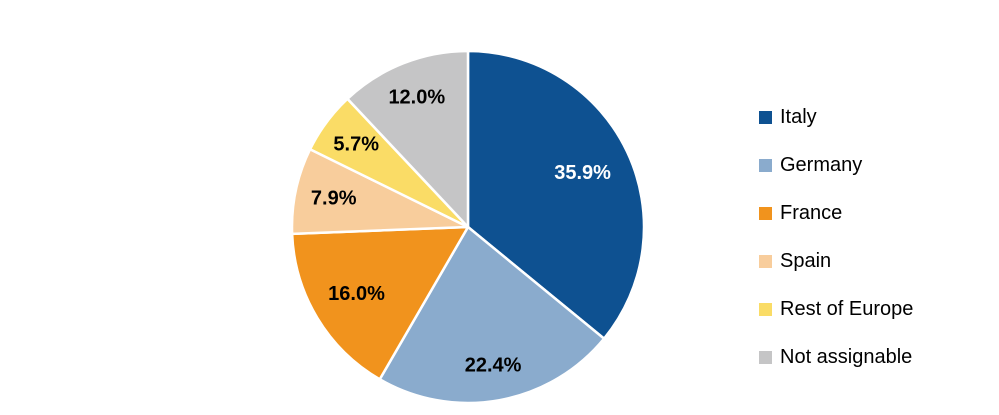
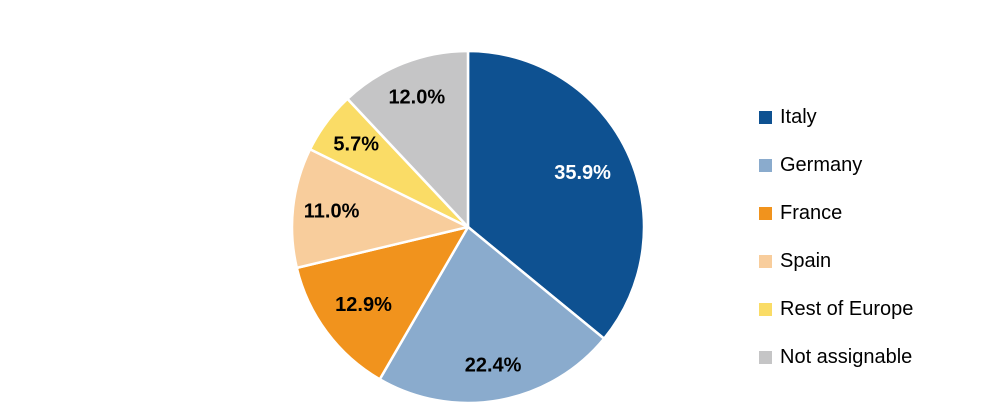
France: 16.0% -> 12.9%
Spain: 7.9% -> 11.0%
